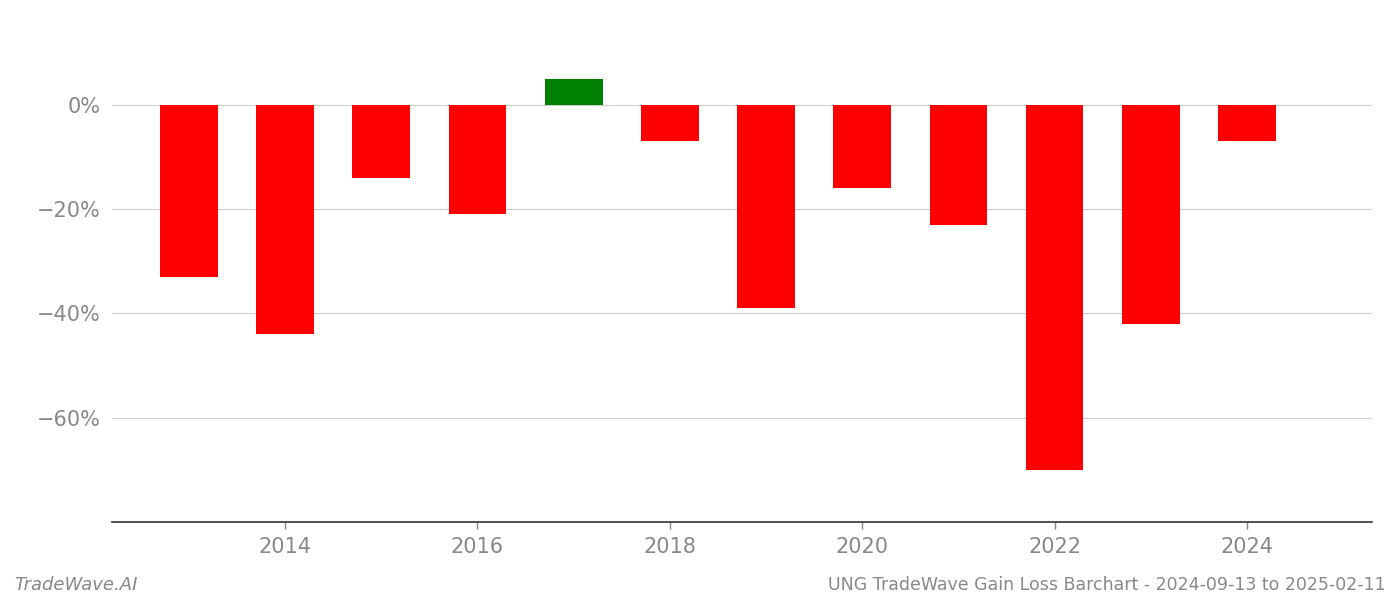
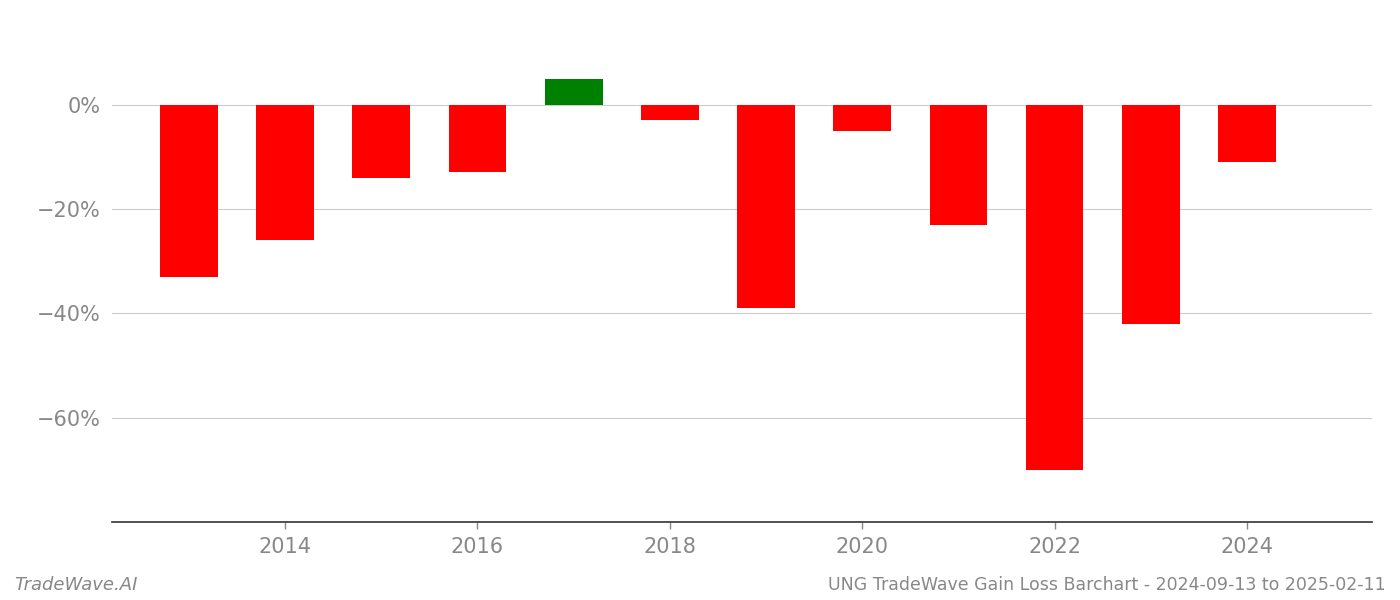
2014: -44% -> -26%
2016: -21% -> -13%
2018: -7% -> -3%
2020: -16% -> -5%
2024: -7% -> -11%
